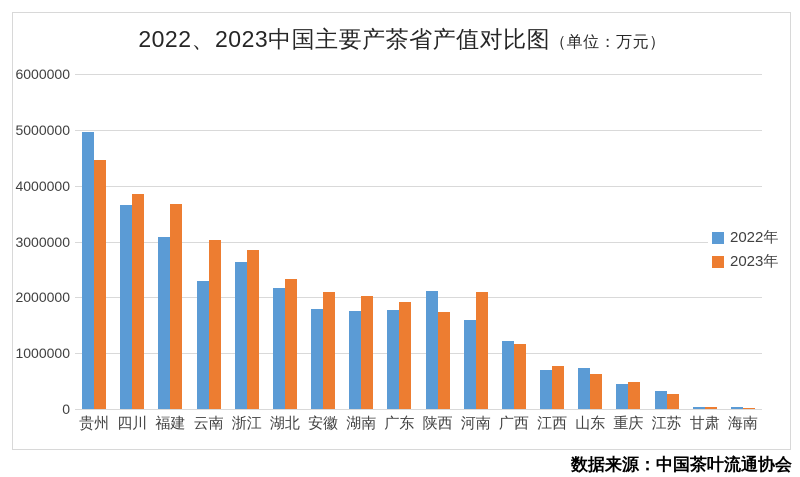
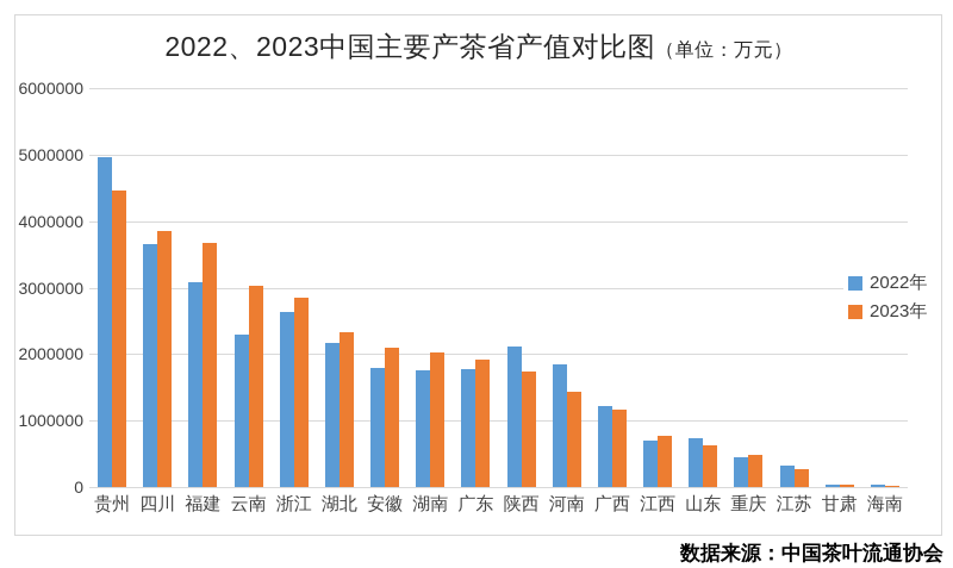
2022年/河南: 1600000 -> 1800000
2023年/河南: 2100000 -> 1400000
